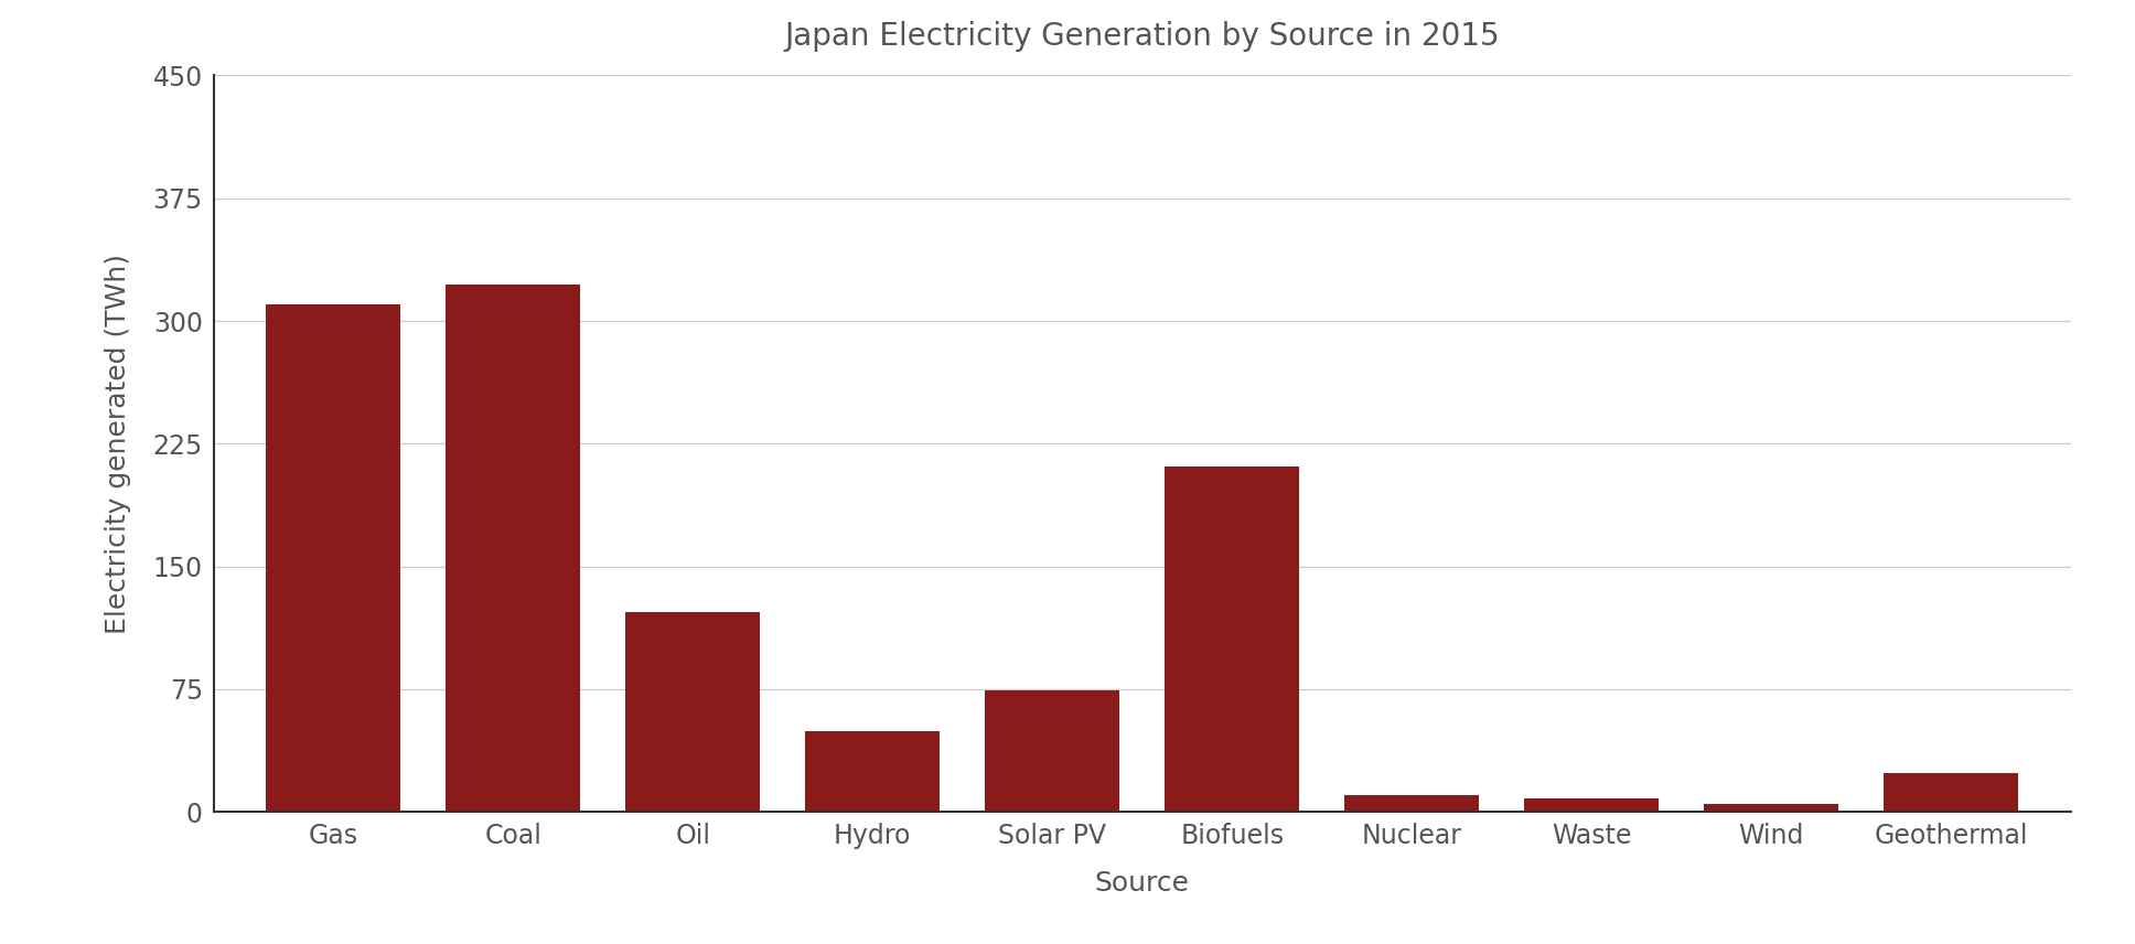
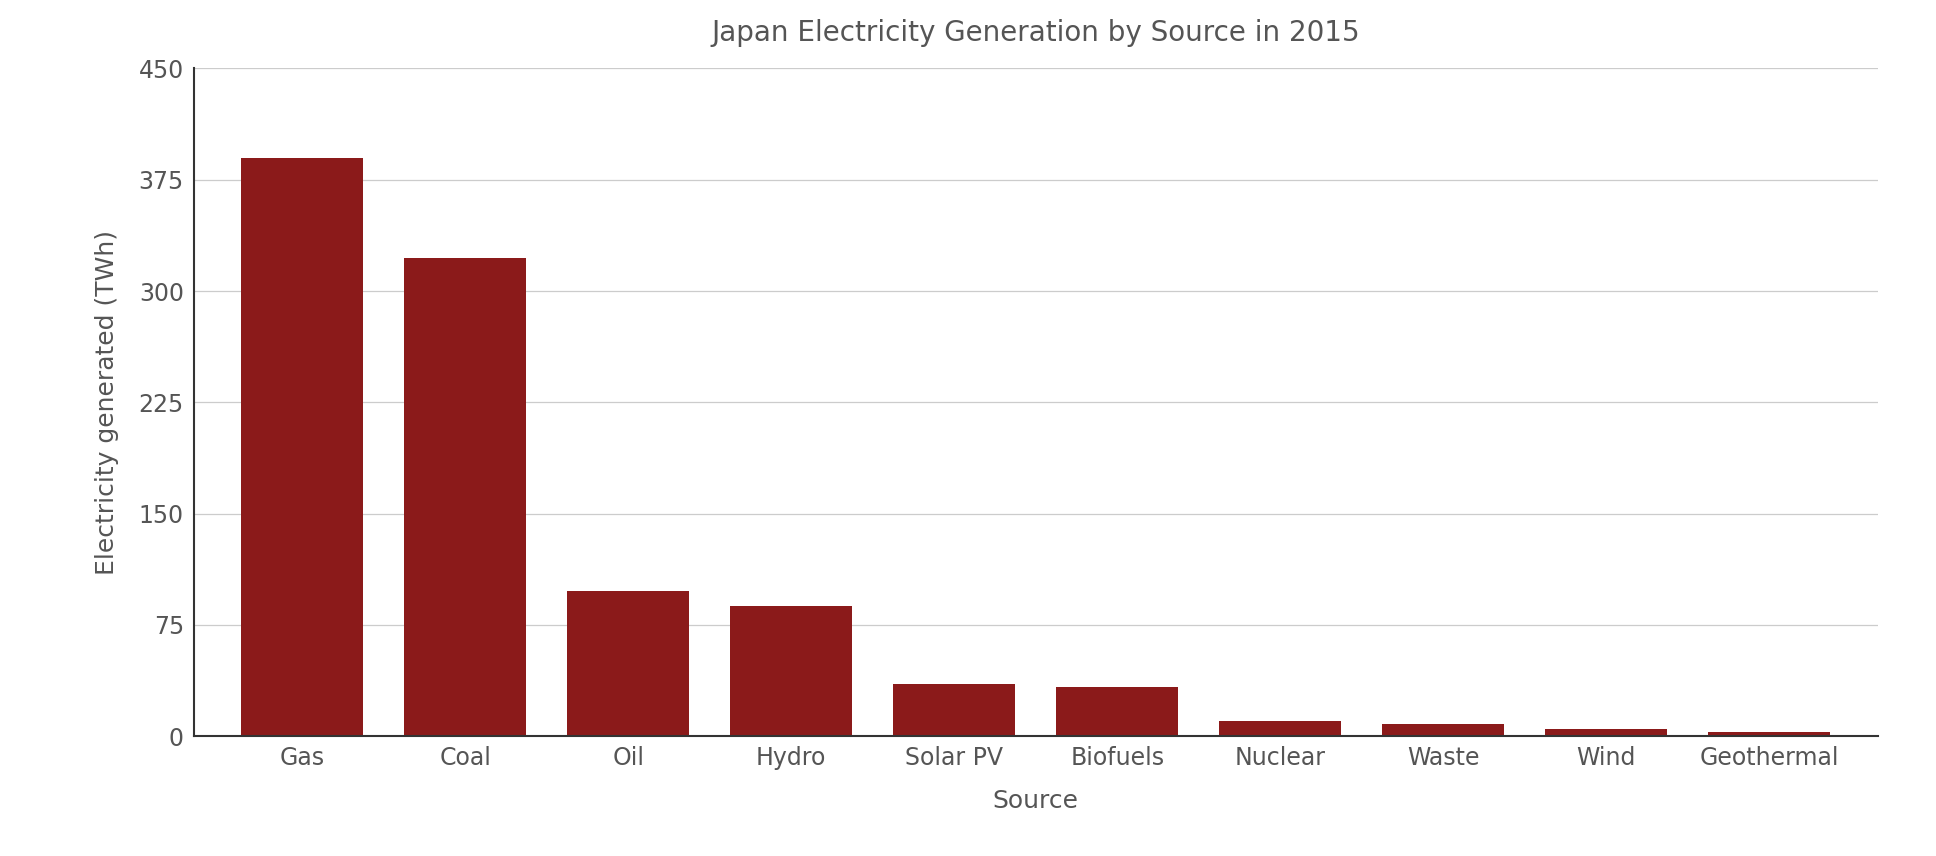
Gas: 310 -> 390
Oil: 122 -> 98
Hydro: 49 -> 88
Solar PV: 74 -> 35
Biofuels: 211 -> 33
Geothermal: 24 -> 3
